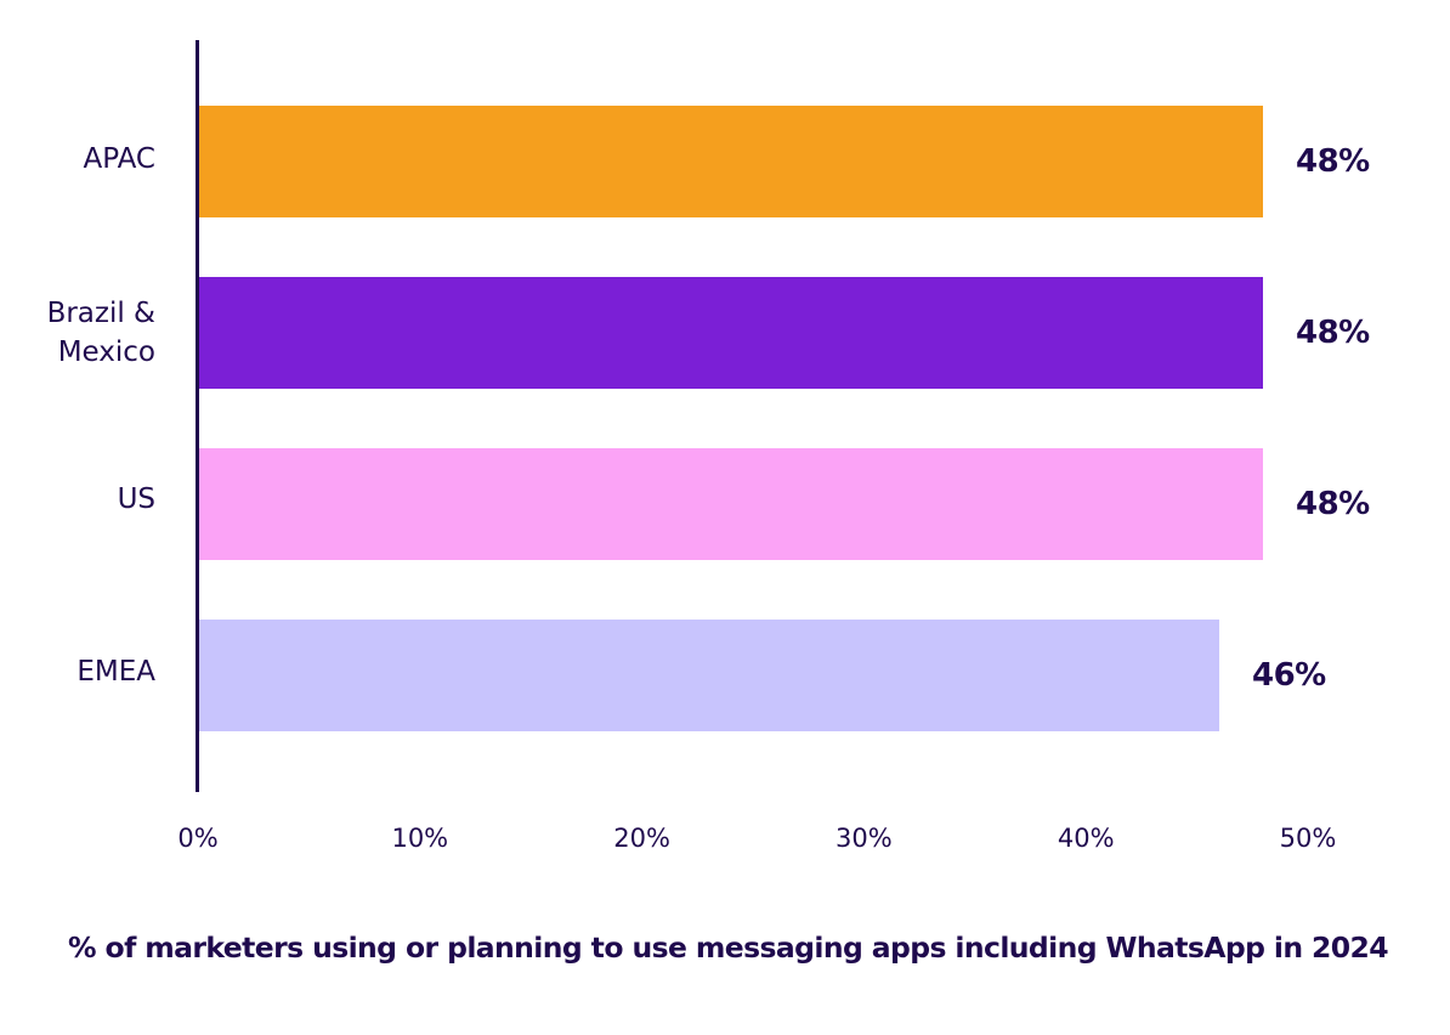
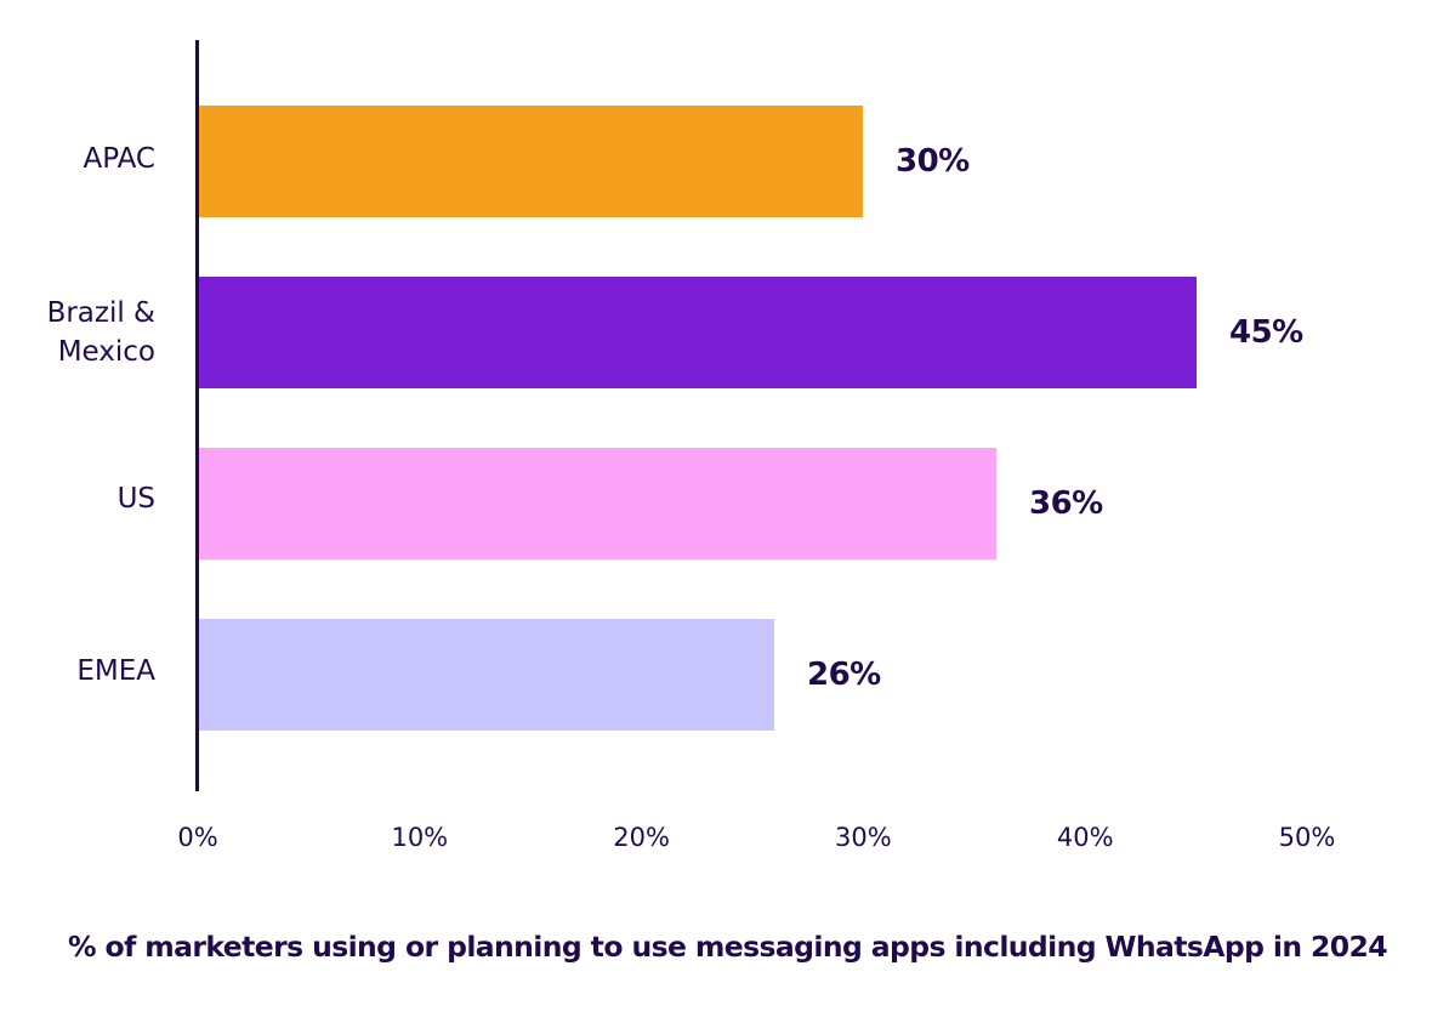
APAC: 48% -> 30%
Brazil & Mexico: 48% -> 45%
US: 48% -> 36%
EMEA: 46% -> 26%
